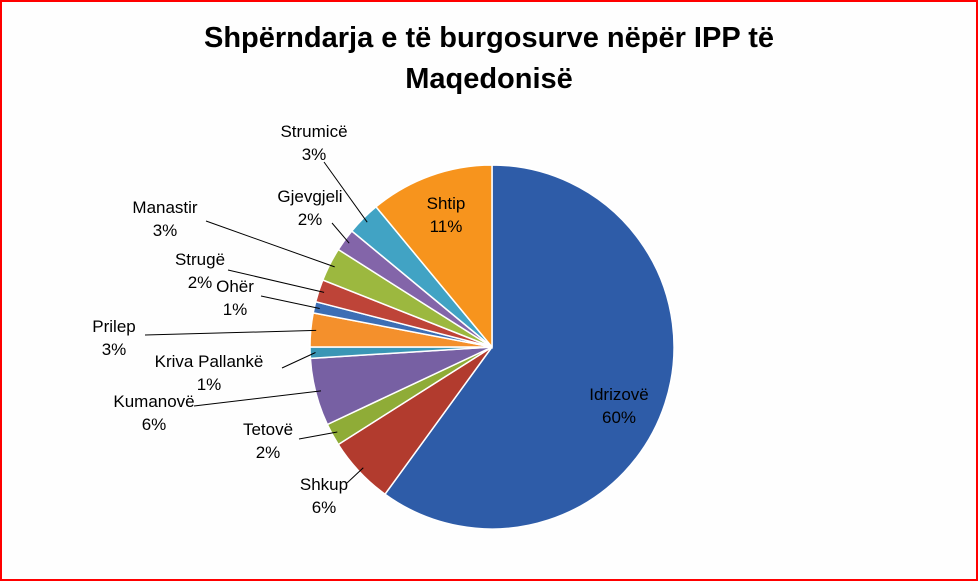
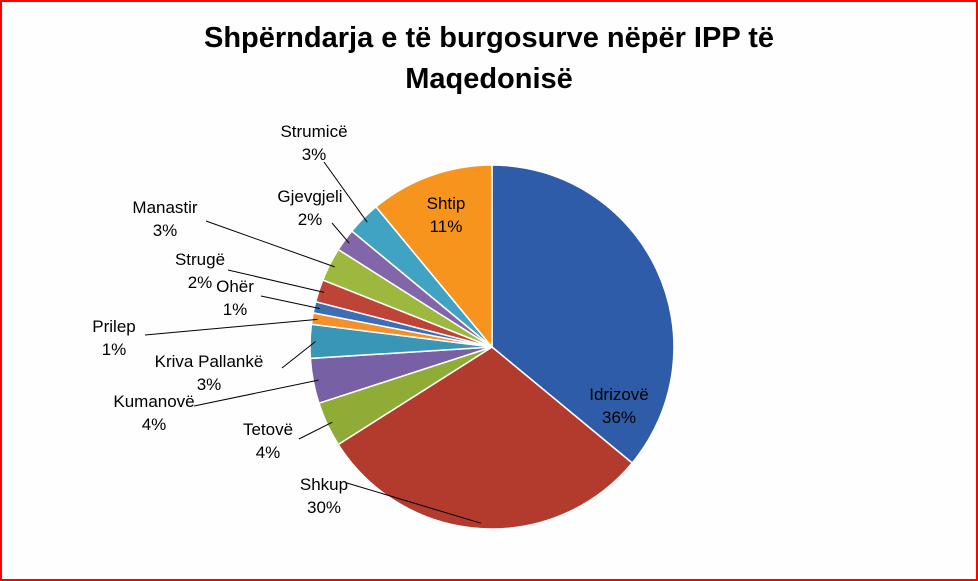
Idrizovë: 60% -> 36%
Shkup: 6% -> 30%
Tetovë: 2% -> 4%
Kumanovë: 6% -> 4%
Kriva Pallankë: 1% -> 3%
Prilep: 3% -> 1%
